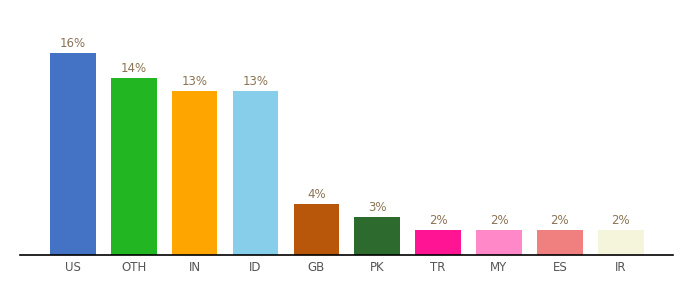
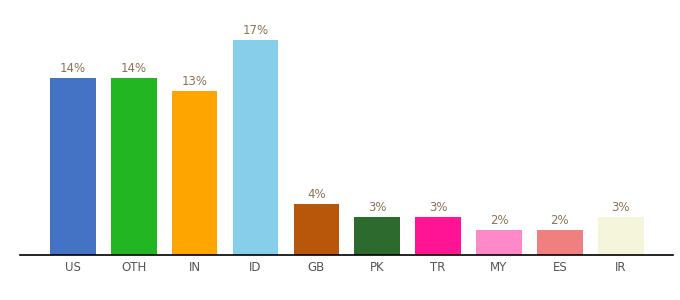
US: 16% -> 14%
ID: 13% -> 17%
TR: 2% -> 3%
IR: 2% -> 3%
